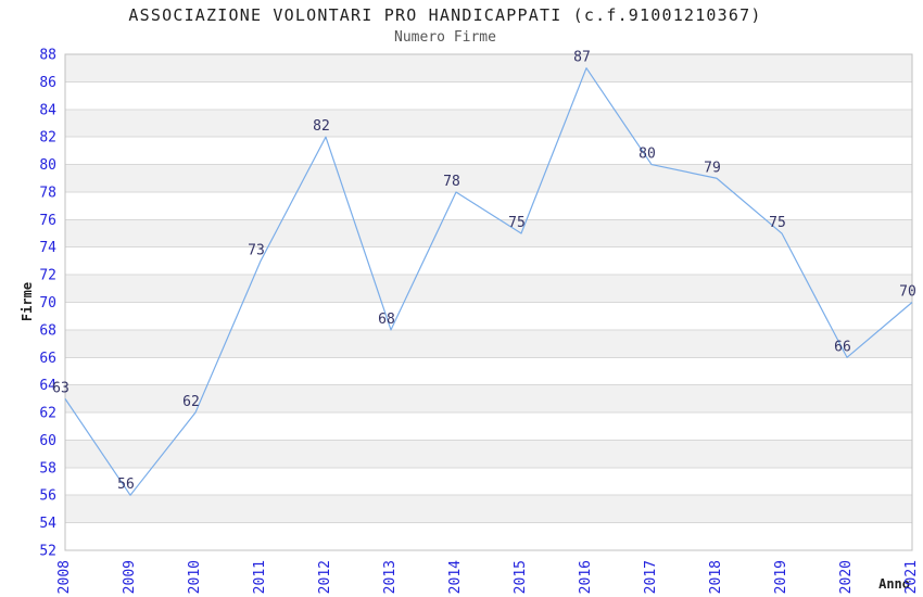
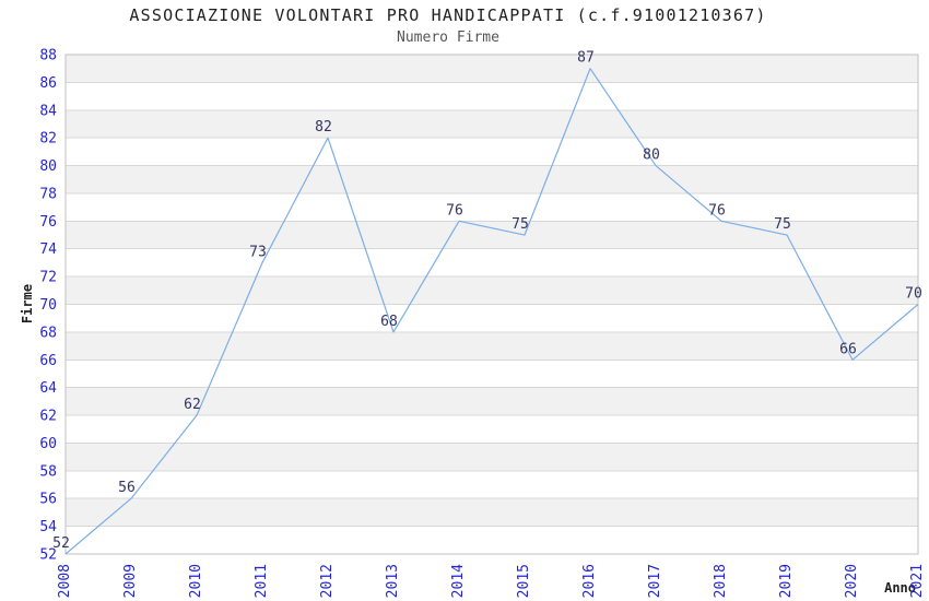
2008: 63 -> 52
2014: 78 -> 76
2018: 79 -> 76
